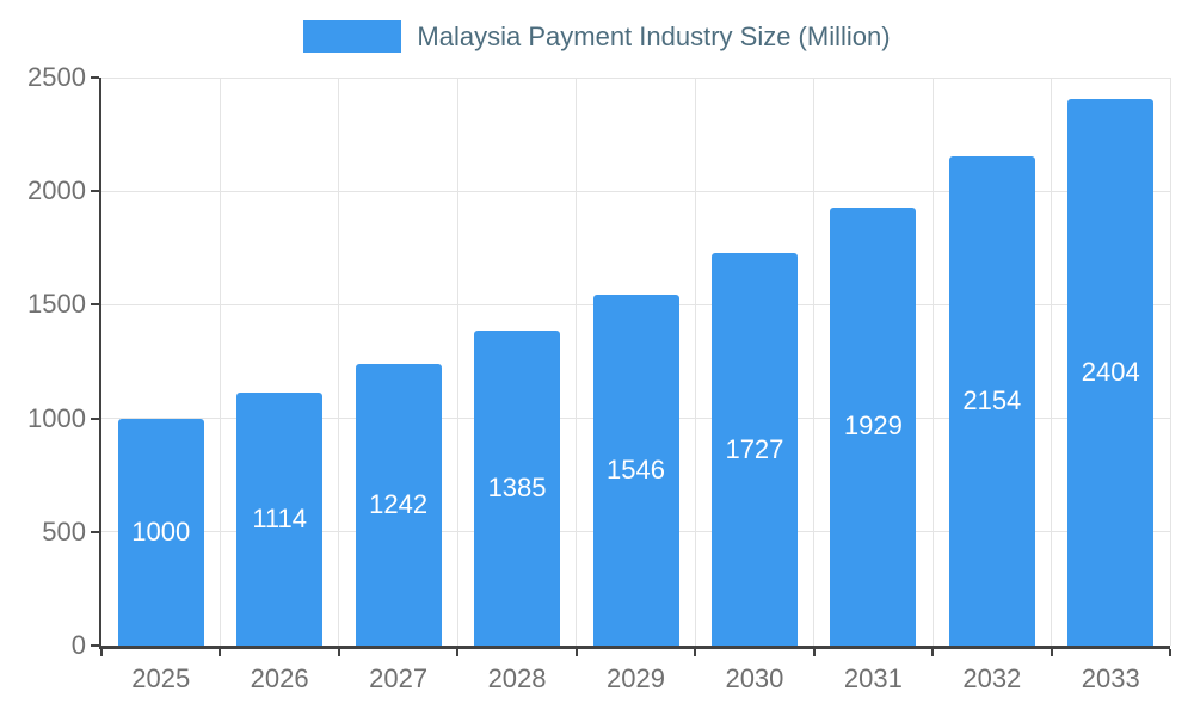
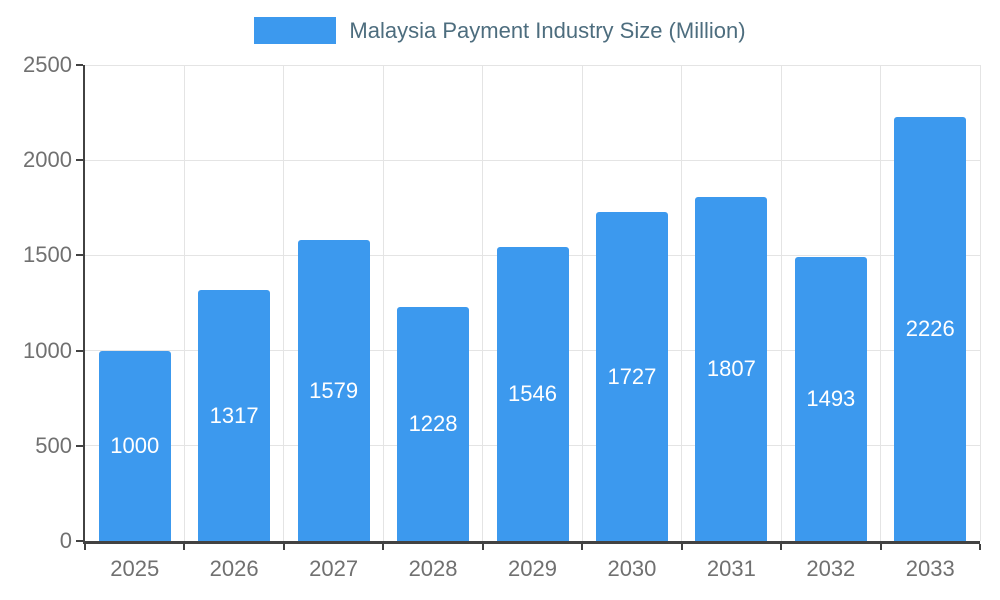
2026: 1114 -> 1317
2027: 1242 -> 1579
2028: 1385 -> 1228
2031: 1929 -> 1807
2032: 2154 -> 1493
2033: 2404 -> 2226
